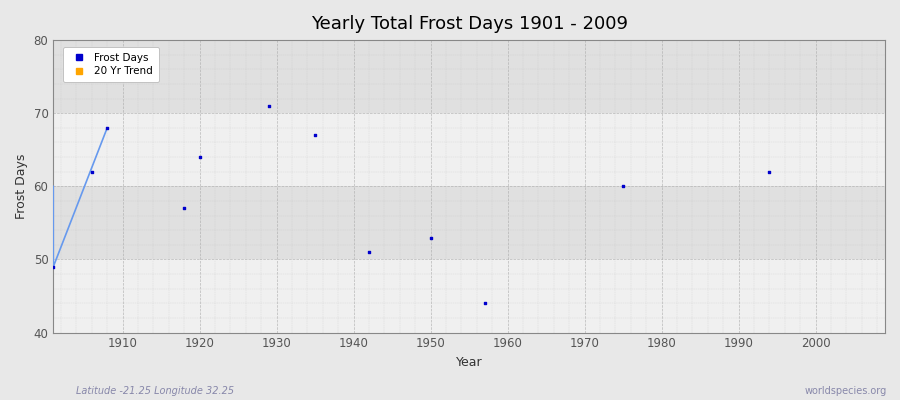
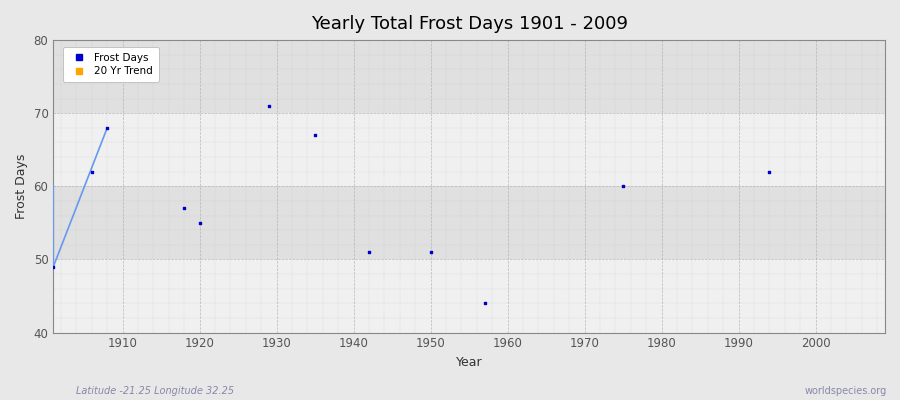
Frost Days/1920: 64 -> 55
Frost Days/1950: 53 -> 51
